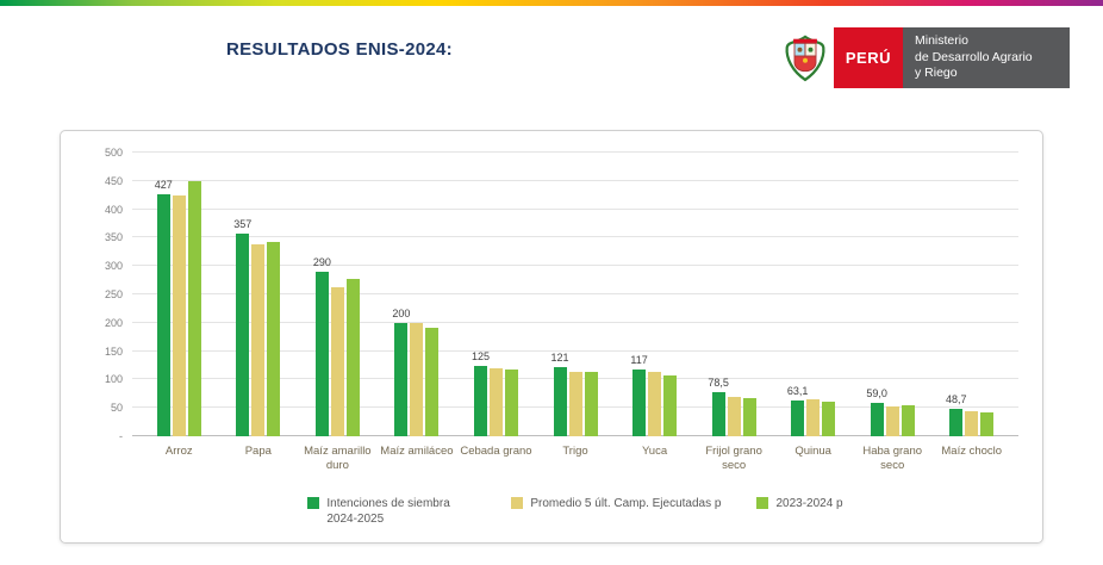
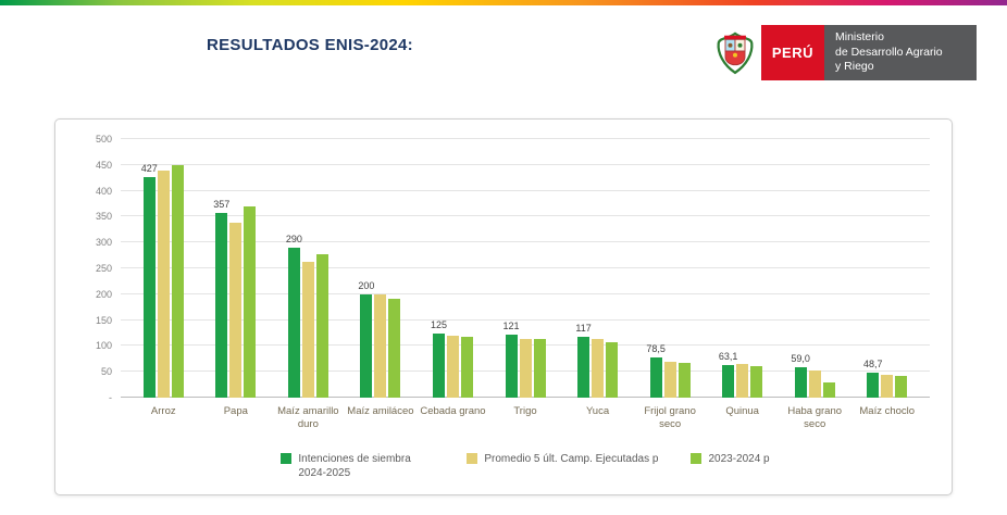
Promedio 5 últ. Camp. Ejecutadas p/Arroz: 420 -> 440
2023-2024 p/Papa: 340 -> 370
2023-2024 p/Haba grano seco: 60 -> 30
